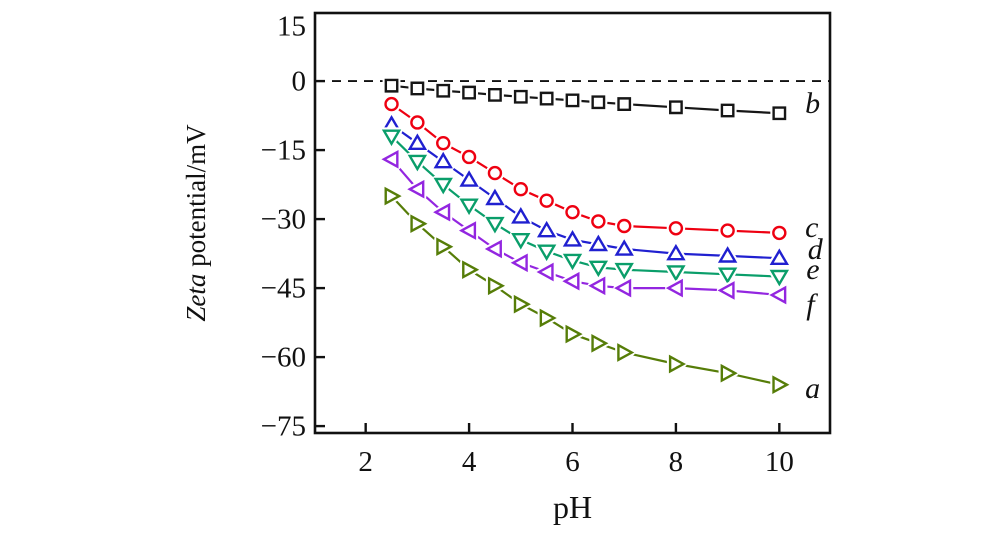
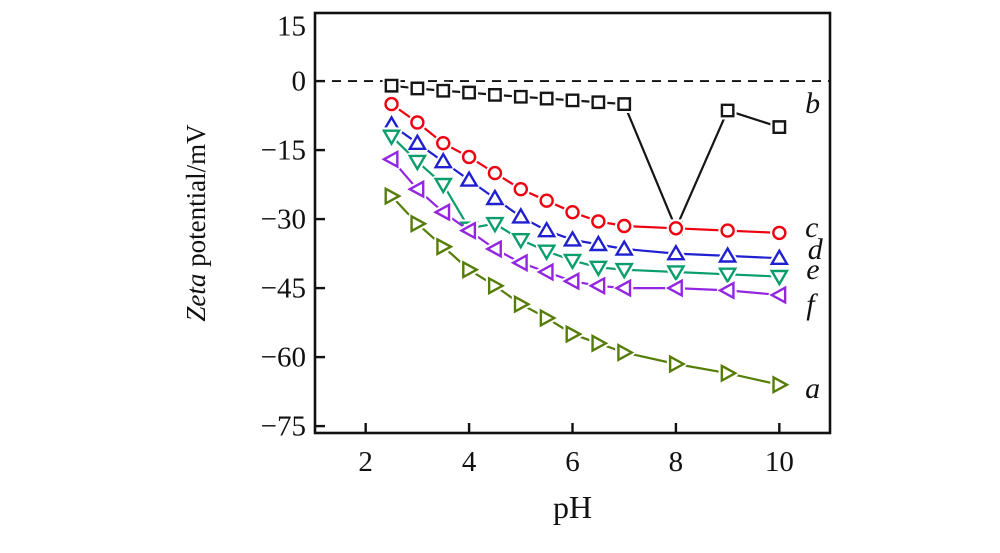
e/4: -27 -> -32
b/8: -6 -> -32
b/10: -7 -> -10
